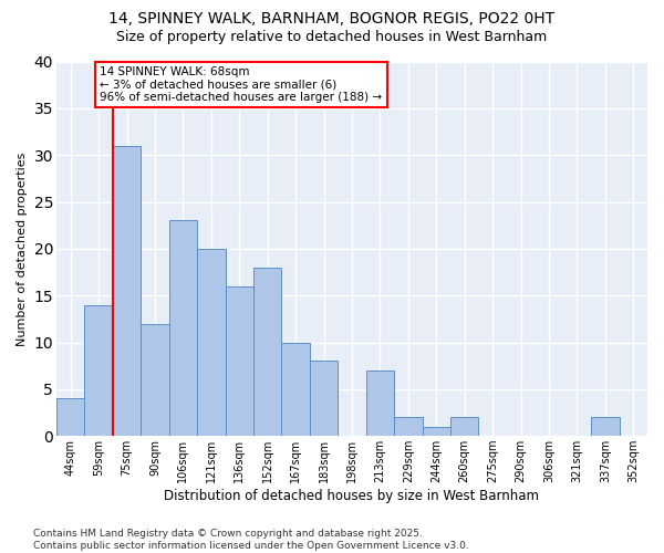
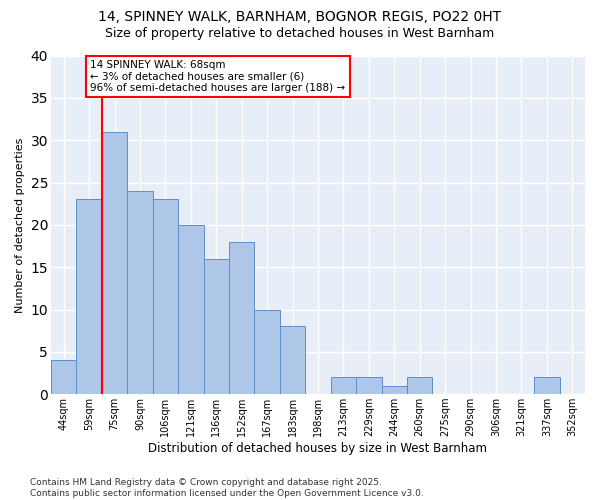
59sqm: 14 -> 23
90sqm: 12 -> 24
213sqm: 7 -> 2
